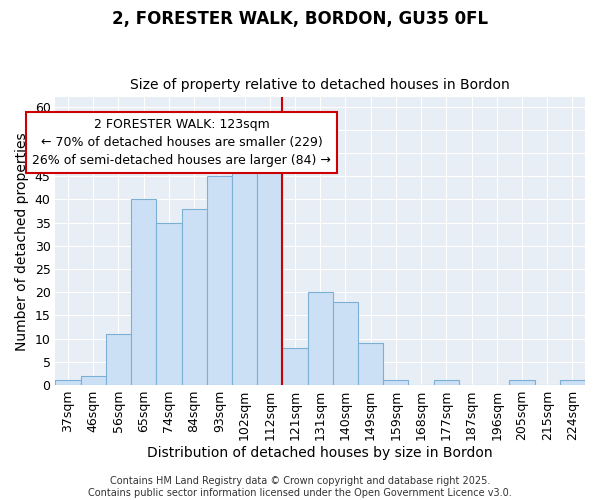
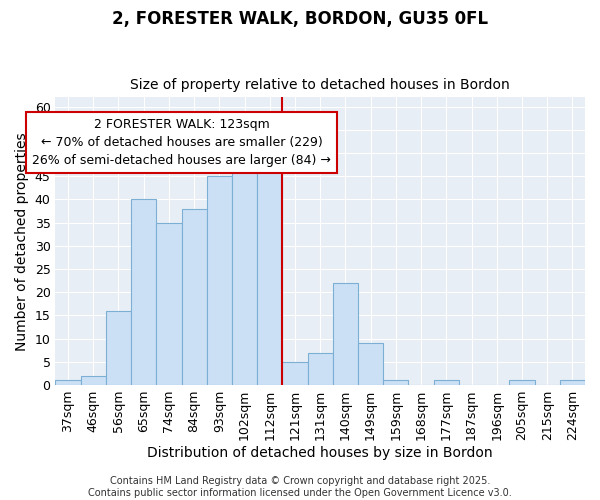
56sqm: 11 -> 16
121sqm: 8 -> 5
131sqm: 20 -> 7
140sqm: 18 -> 22
